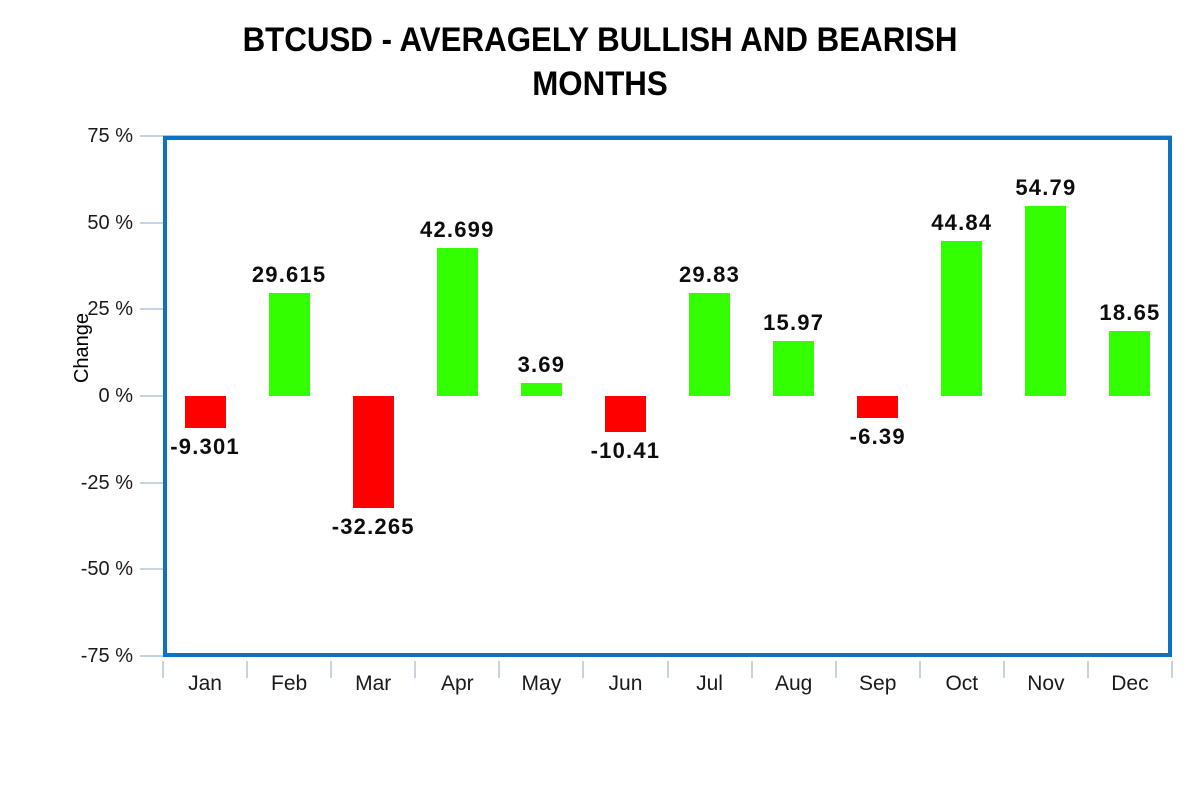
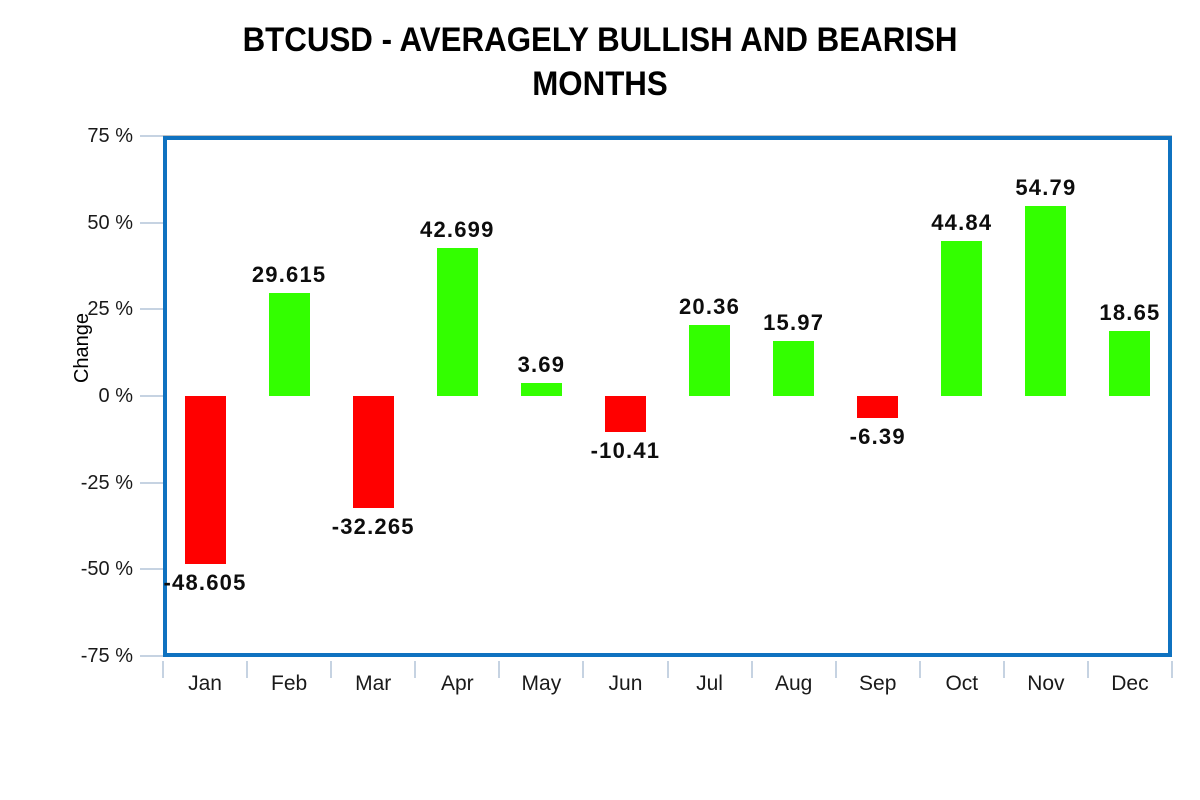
Jan: -9.301 -> -48.605
Jul: 29.83 -> 20.36
